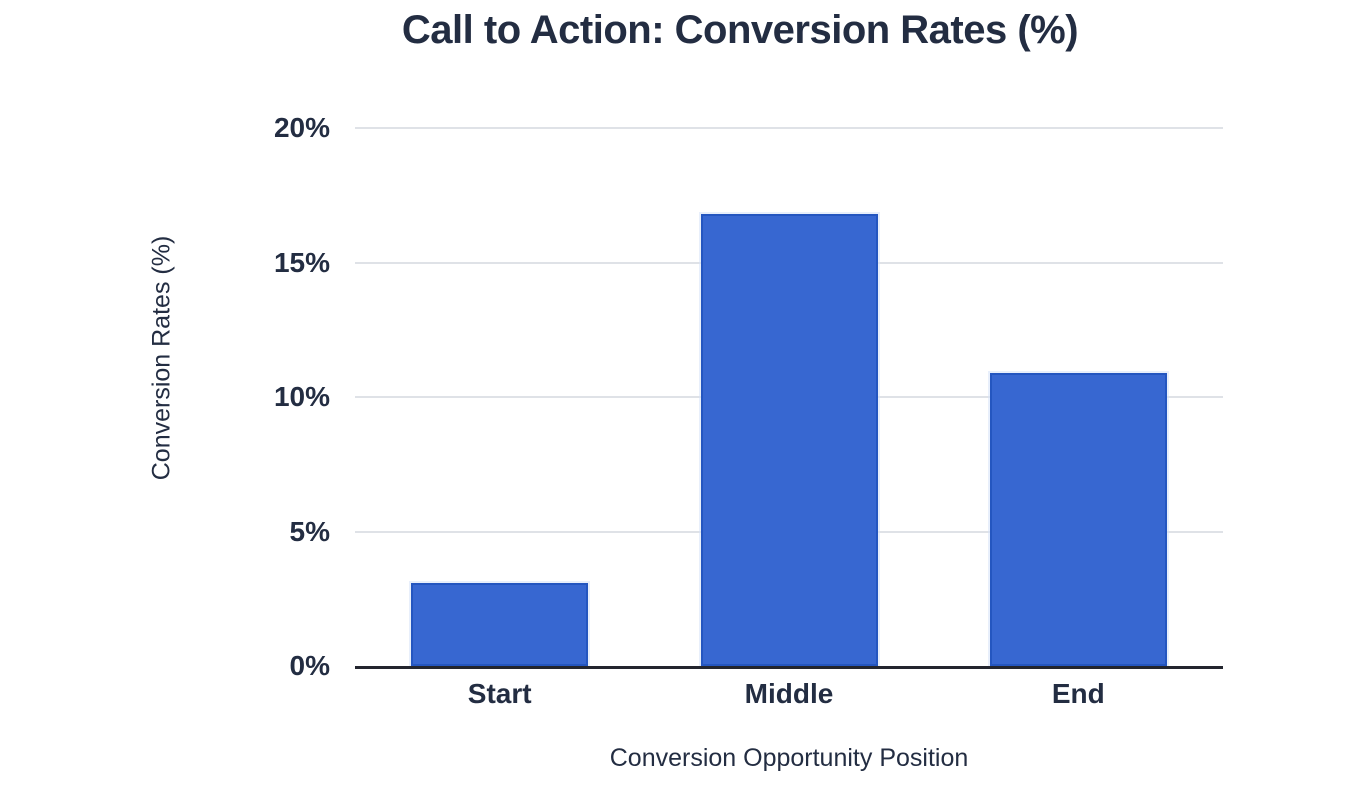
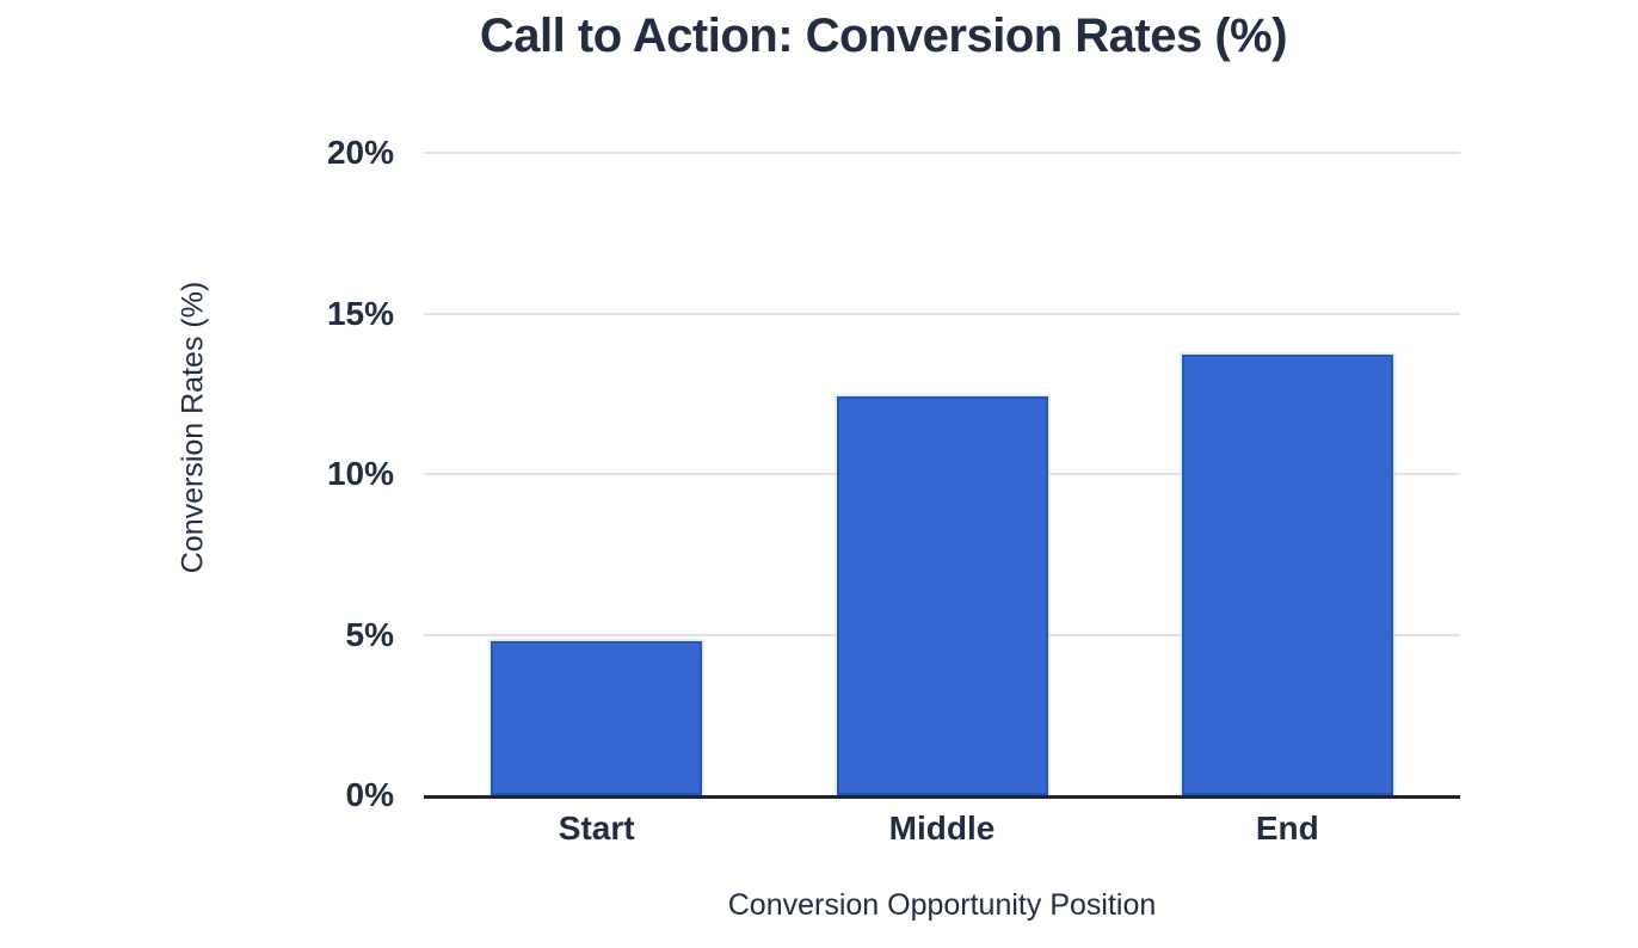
Start: 3.1% -> 4.8%
Middle: 16.8% -> 12.4%
End: 10.9% -> 13.7%
